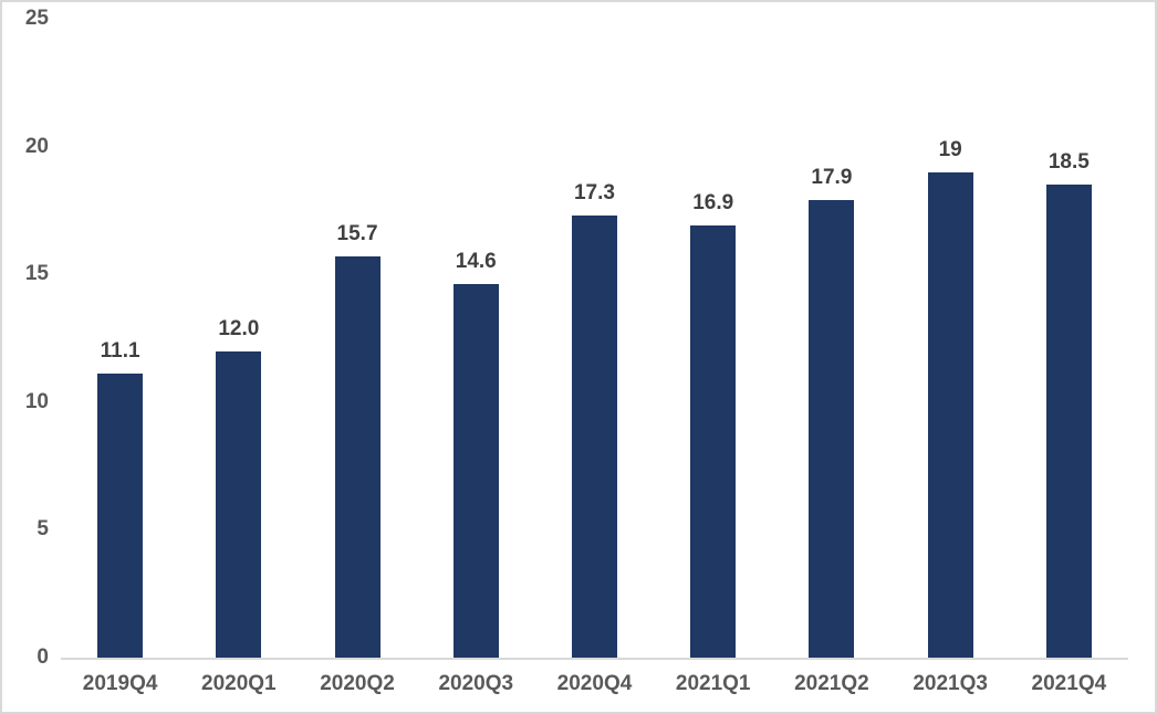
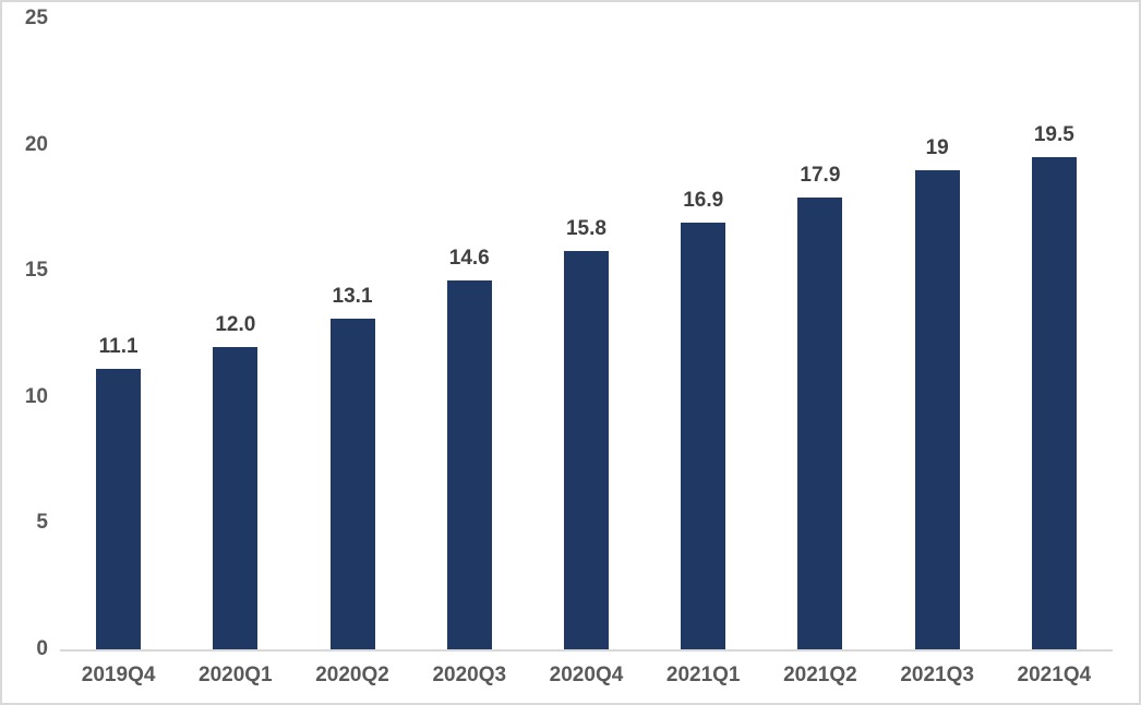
2020Q2: 15.7 -> 13.1
2020Q4: 17.3 -> 15.8
2021Q4: 18.5 -> 19.5
